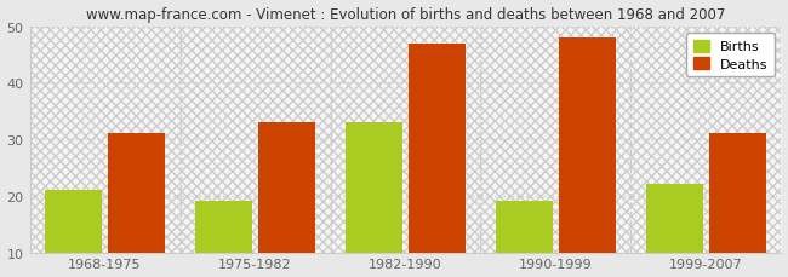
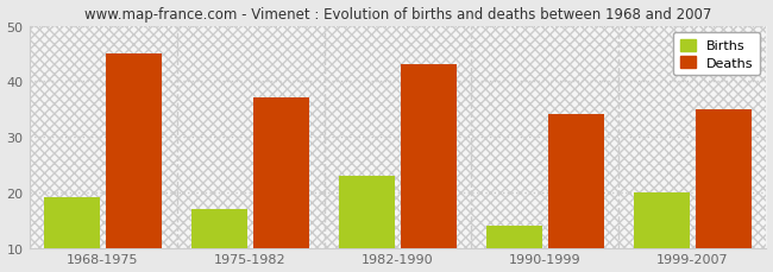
Births/1968-1975: 21 -> 19
Deaths/1968-1975: 31 -> 45
Births/1975-1982: 19 -> 17
Deaths/1975-1982: 33 -> 37
Births/1982-1990: 33 -> 23
Deaths/1982-1990: 47 -> 43
Births/1990-1999: 19 -> 14
Deaths/1990-1999: 48 -> 34
Births/1999-2007: 22 -> 20
Deaths/1999-2007: 31 -> 35
